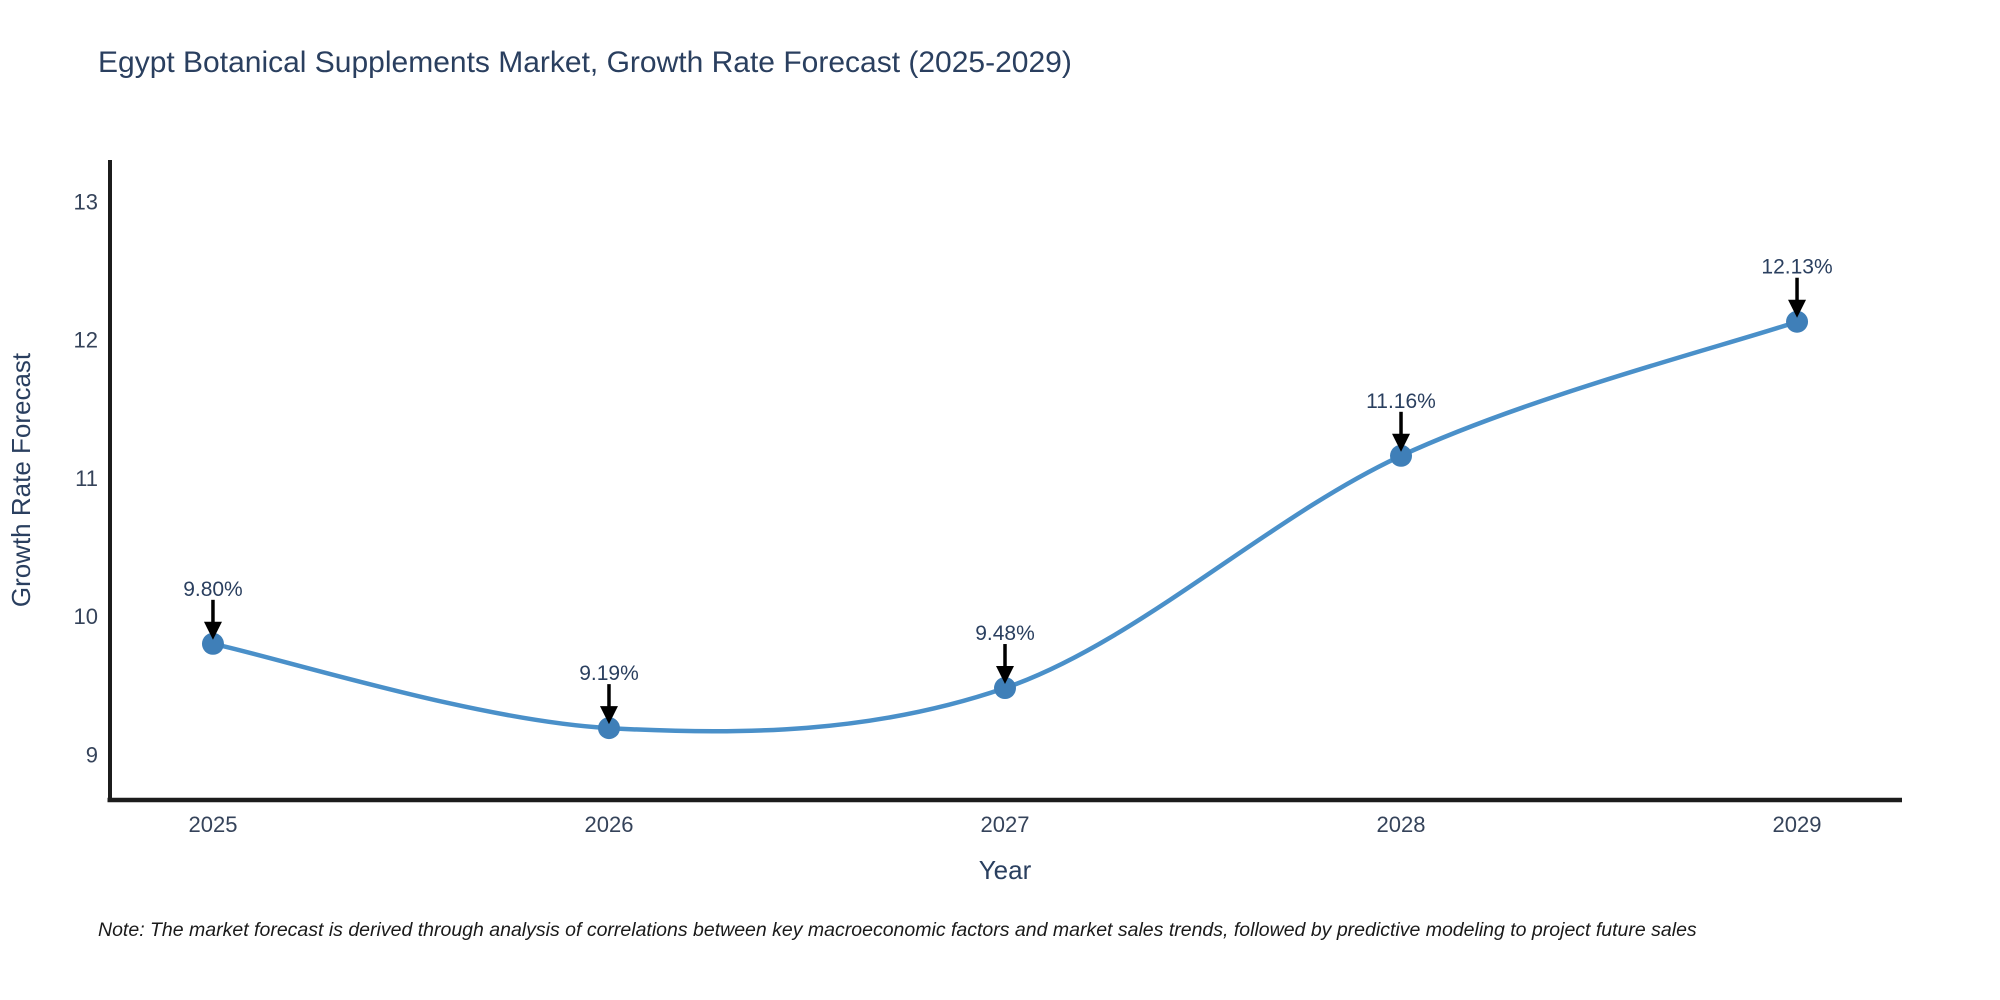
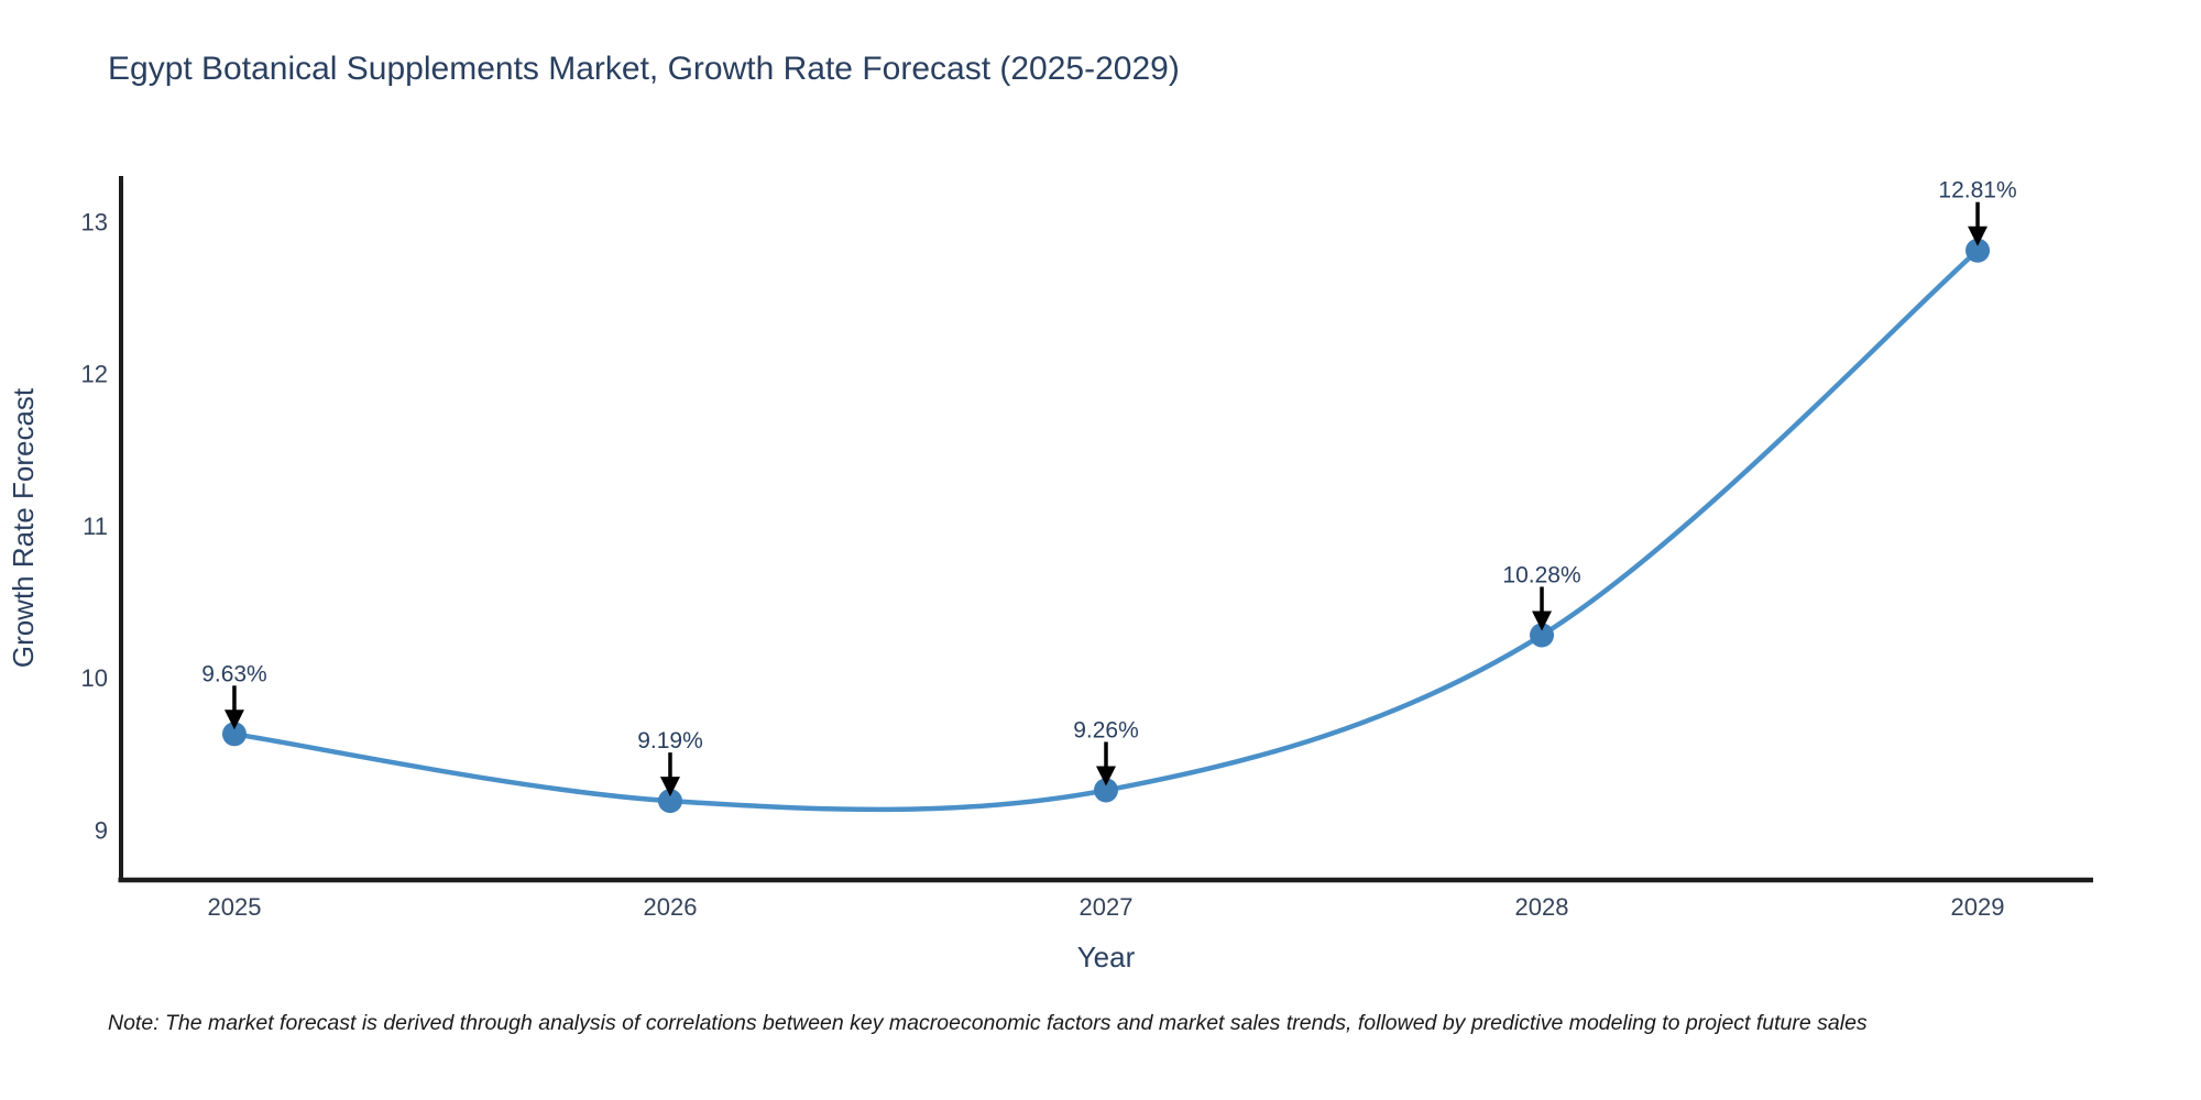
2025: 9.80% -> 9.63%
2027: 9.48% -> 9.26%
2028: 11.16% -> 10.28%
2029: 12.13% -> 12.81%
